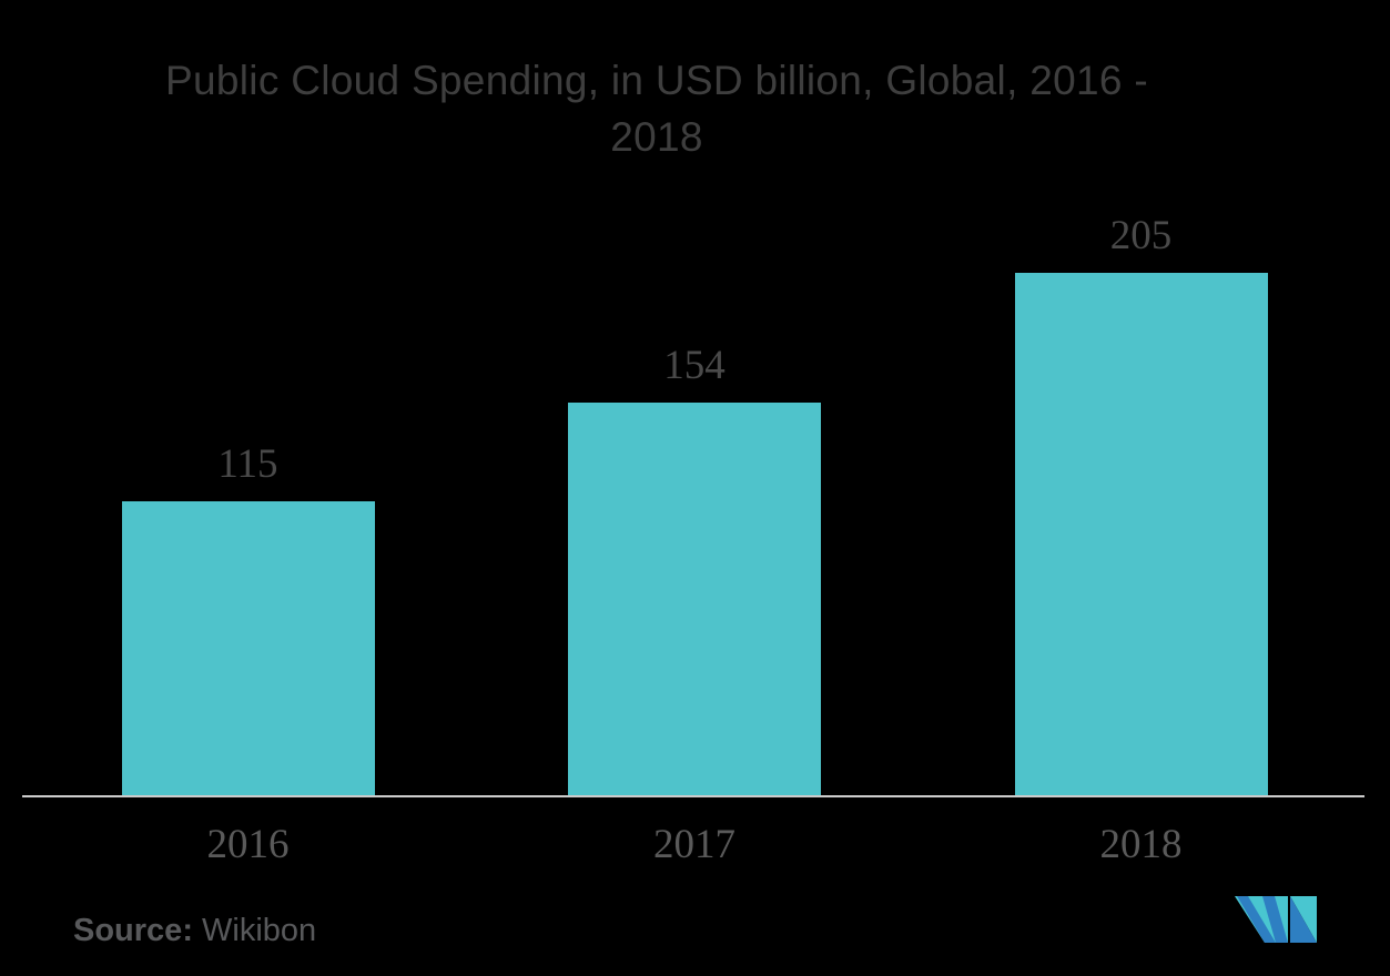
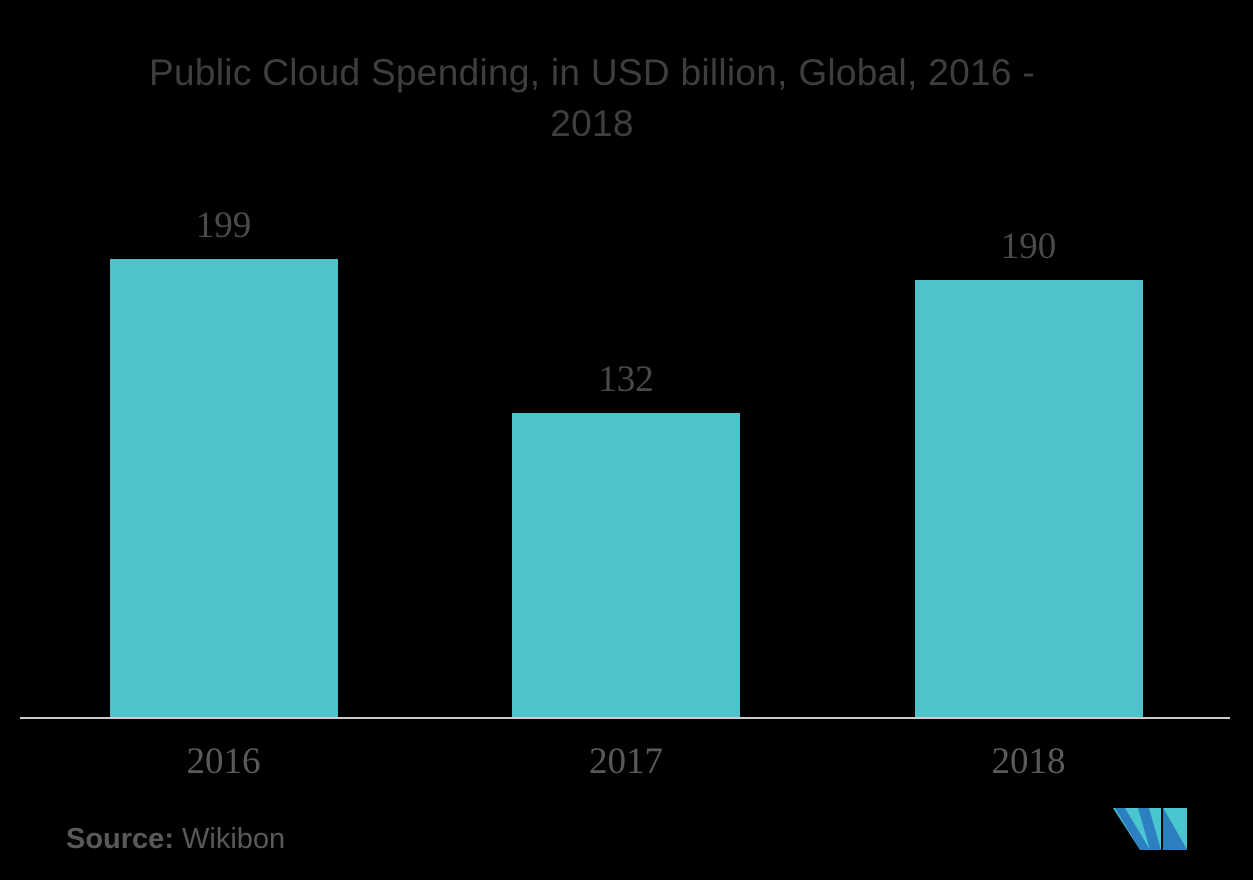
2016: 115 -> 199
2017: 154 -> 132
2018: 205 -> 190
